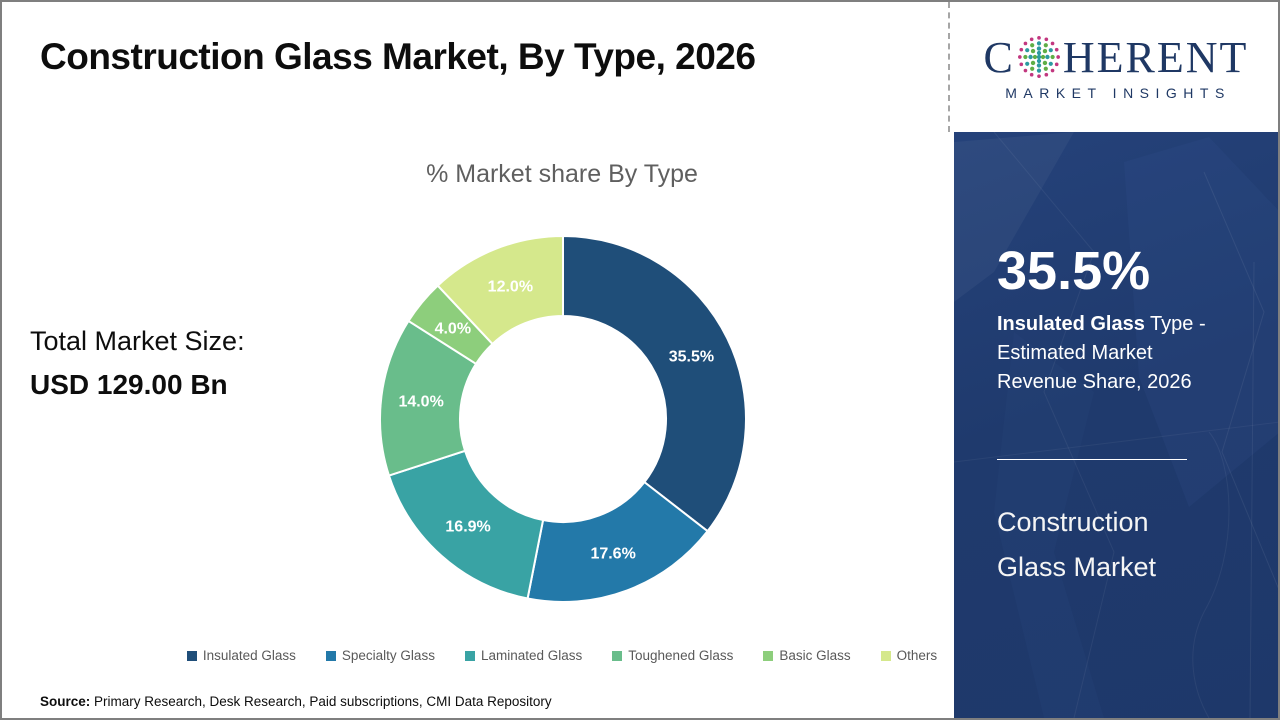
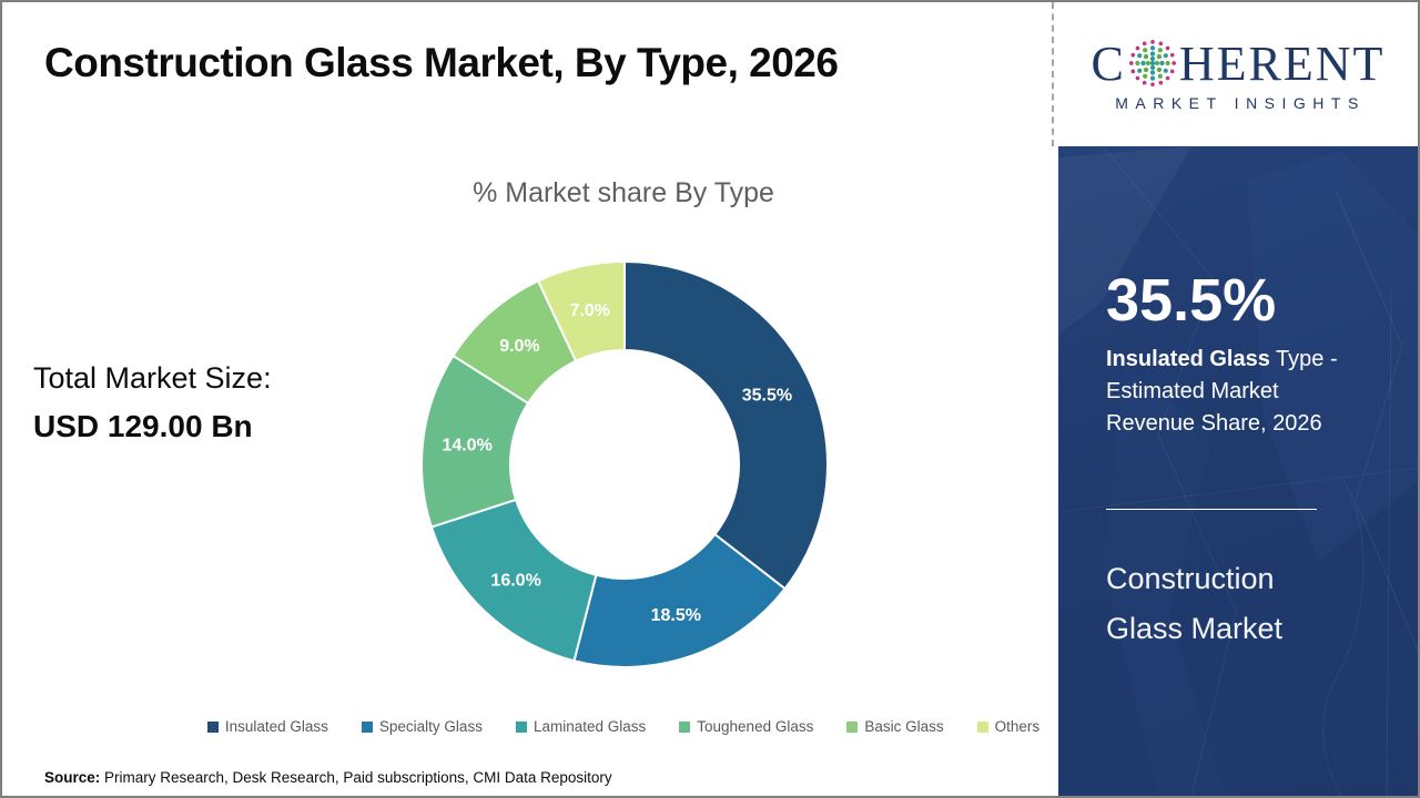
Specialty Glass: 17.6% -> 18.5%
Laminated Glass: 16.9% -> 16.0%
Basic Glass: 4.0% -> 9.0%
Others: 12.0% -> 7.0%
